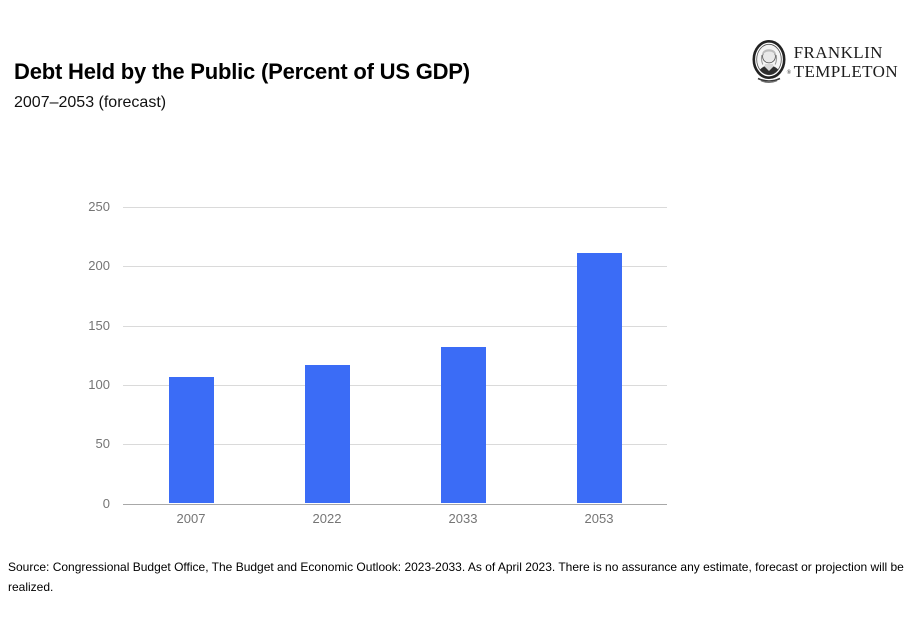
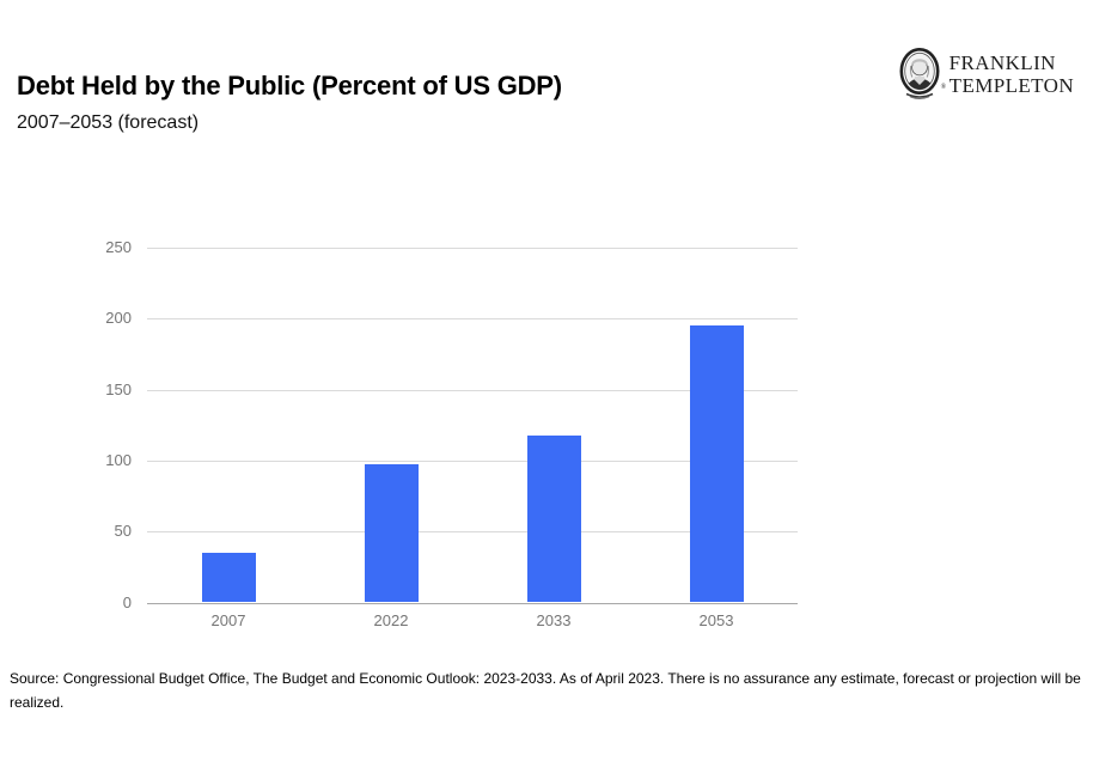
2007: 107 -> 35
2022: 117 -> 97
2033: 132 -> 118
2053: 211 -> 195
